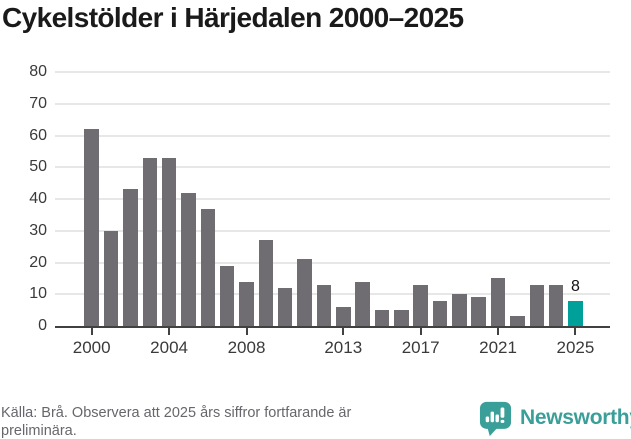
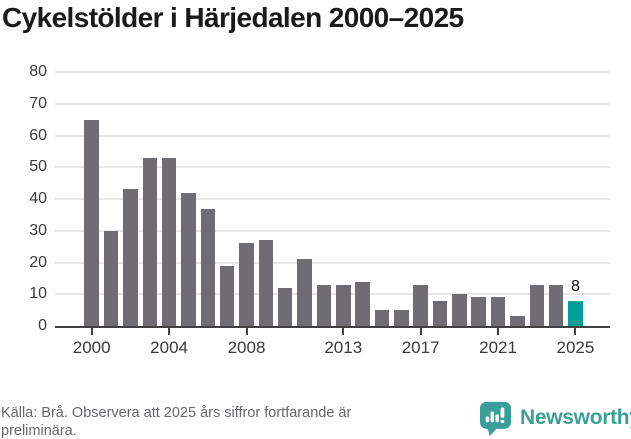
2000: 62 -> 65
2008: 14 -> 26
2013: 6 -> 13
2021: 15 -> 9
